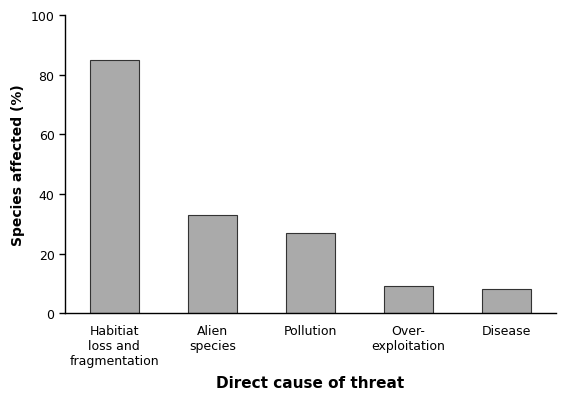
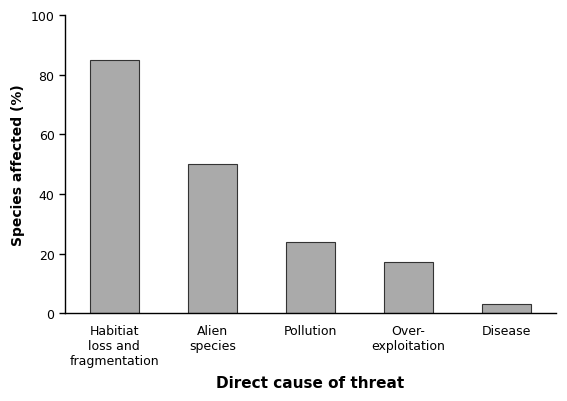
Alien species: 33 -> 50
Pollution: 27 -> 24
Over- exploitation: 9 -> 17
Disease: 8 -> 3
